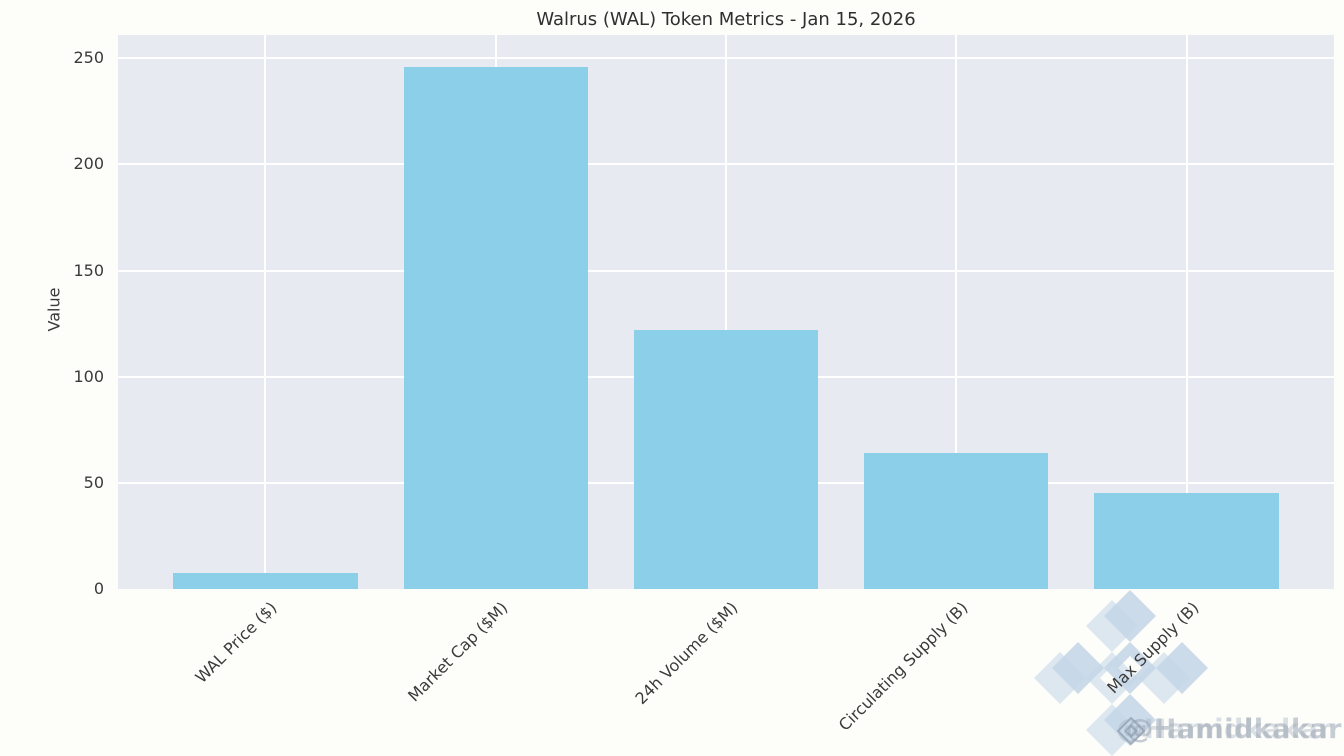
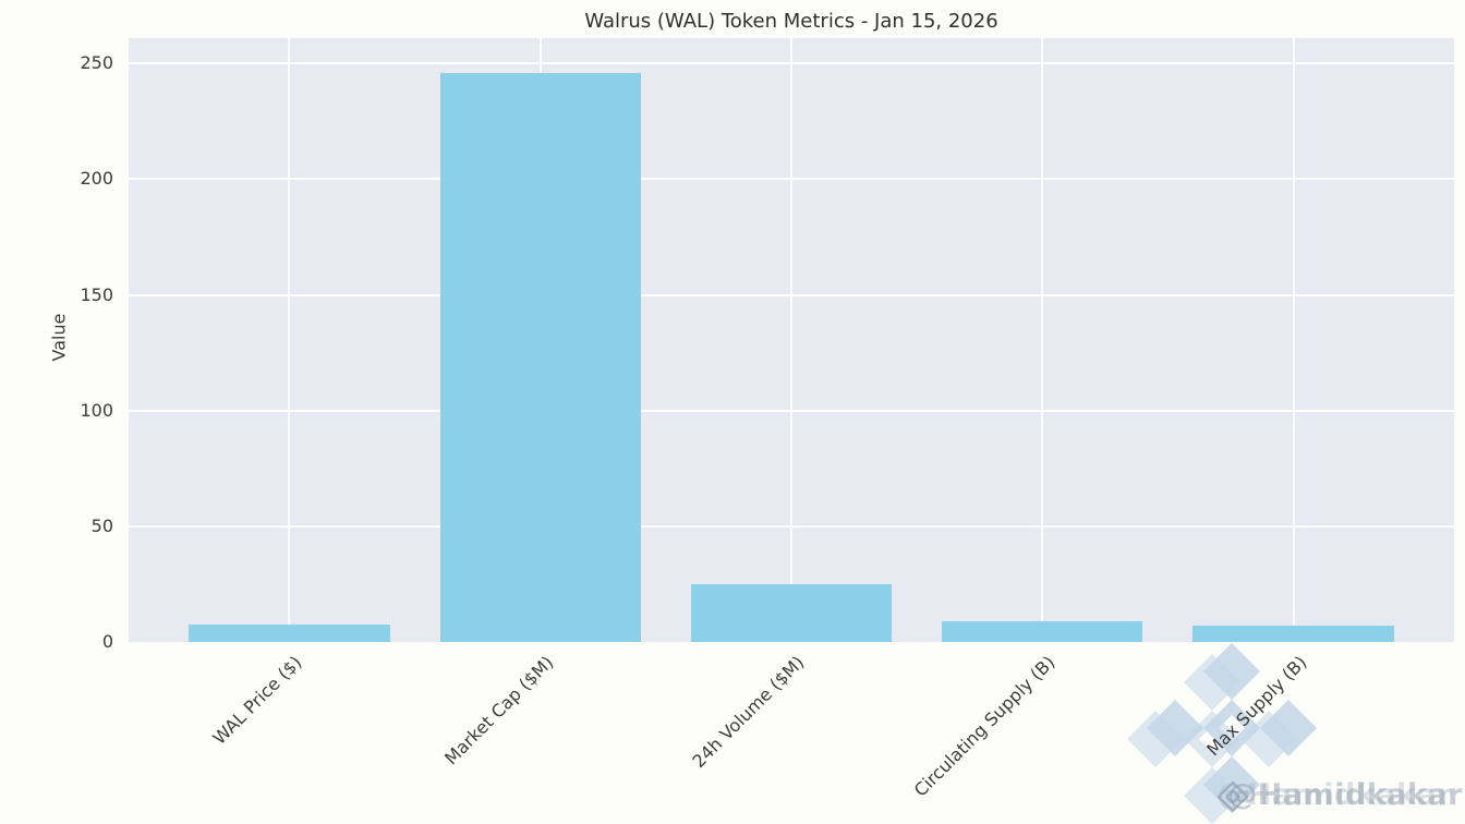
24h Volume ($M): 122 -> 25
Circulating Supply (B): 64 -> 9
Max Supply (B): 45 -> 7
